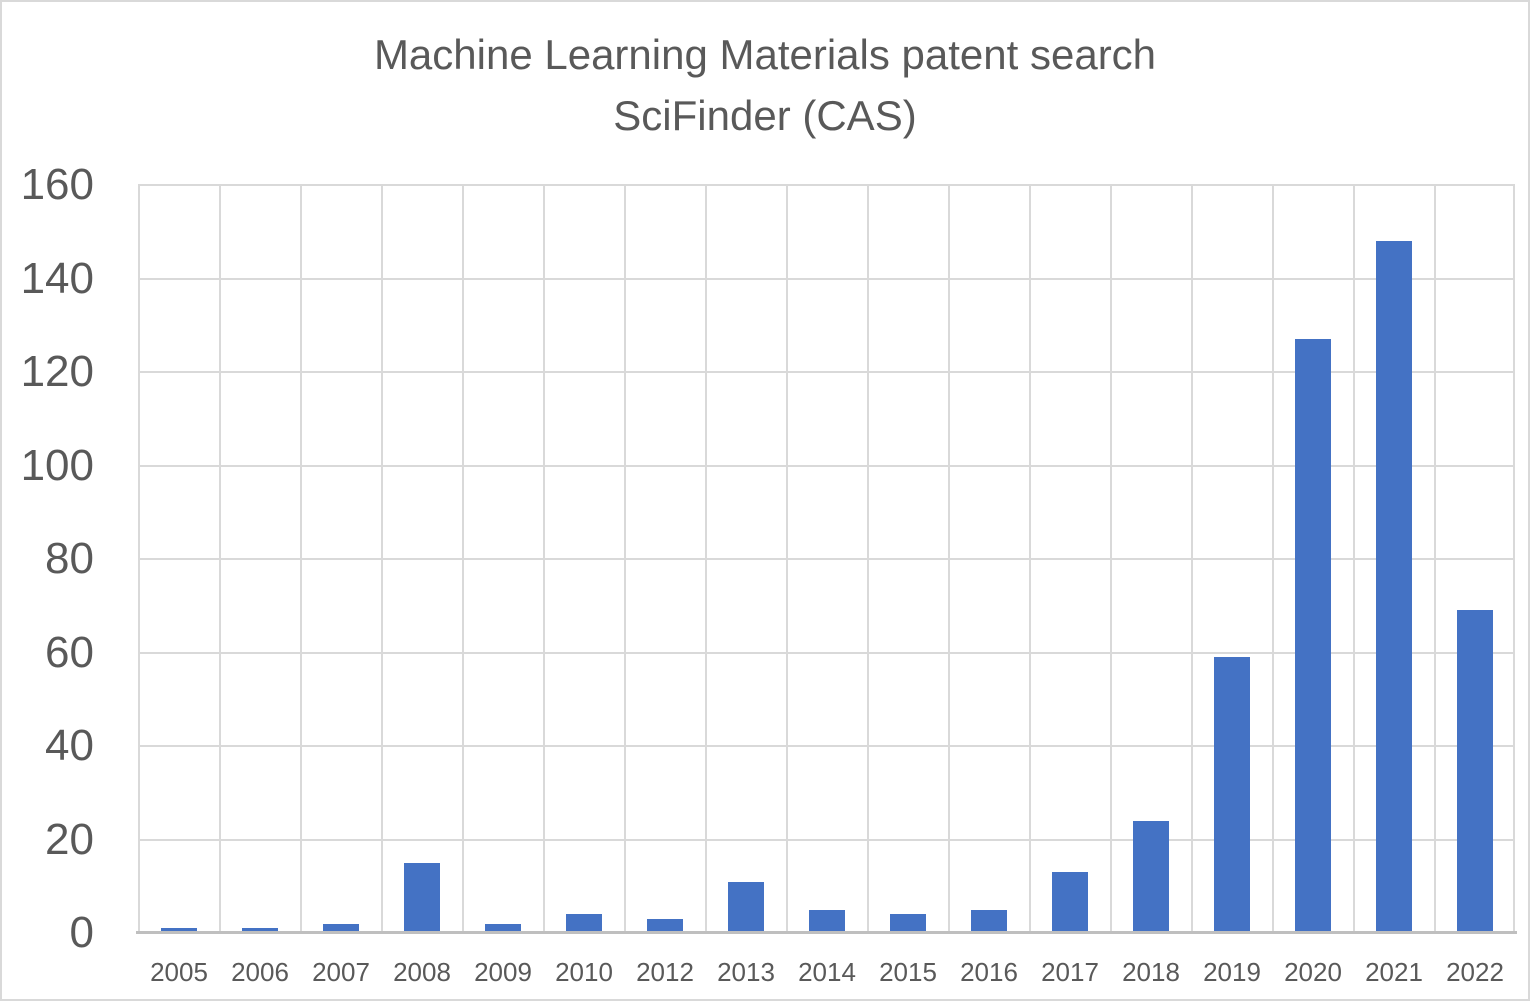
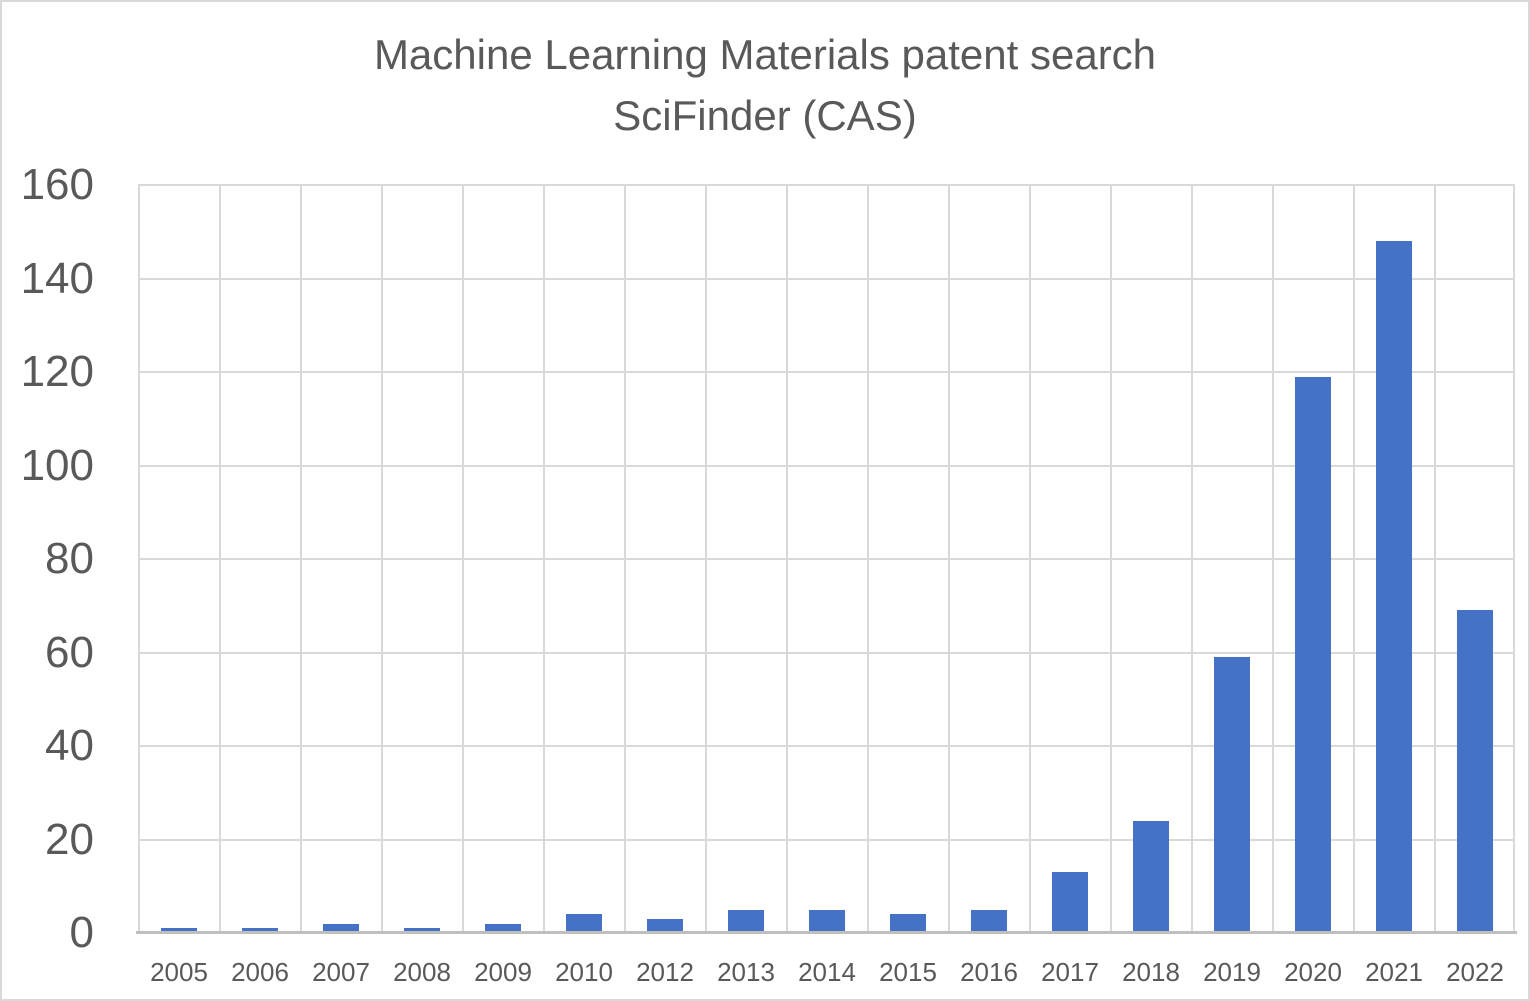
2008: 15 -> 1
2013: 11 -> 5
2020: 127 -> 119
